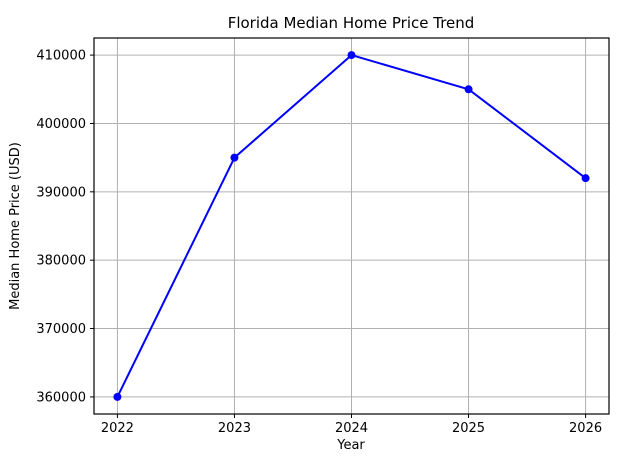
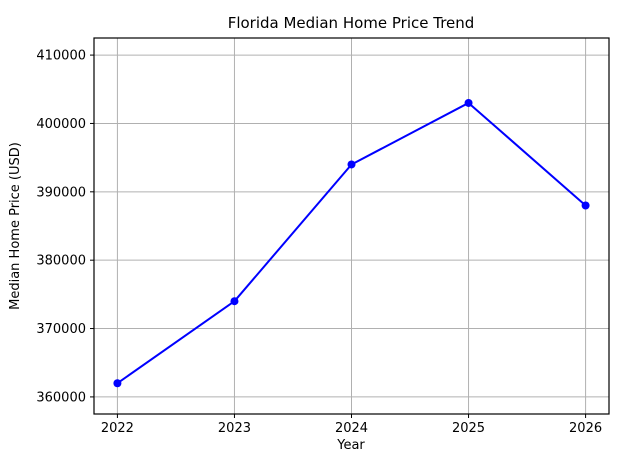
2022: 360000 -> 362000
2023: 395000 -> 374000
2024: 410000 -> 394000
2025: 405000 -> 403000
2026: 392000 -> 388000
